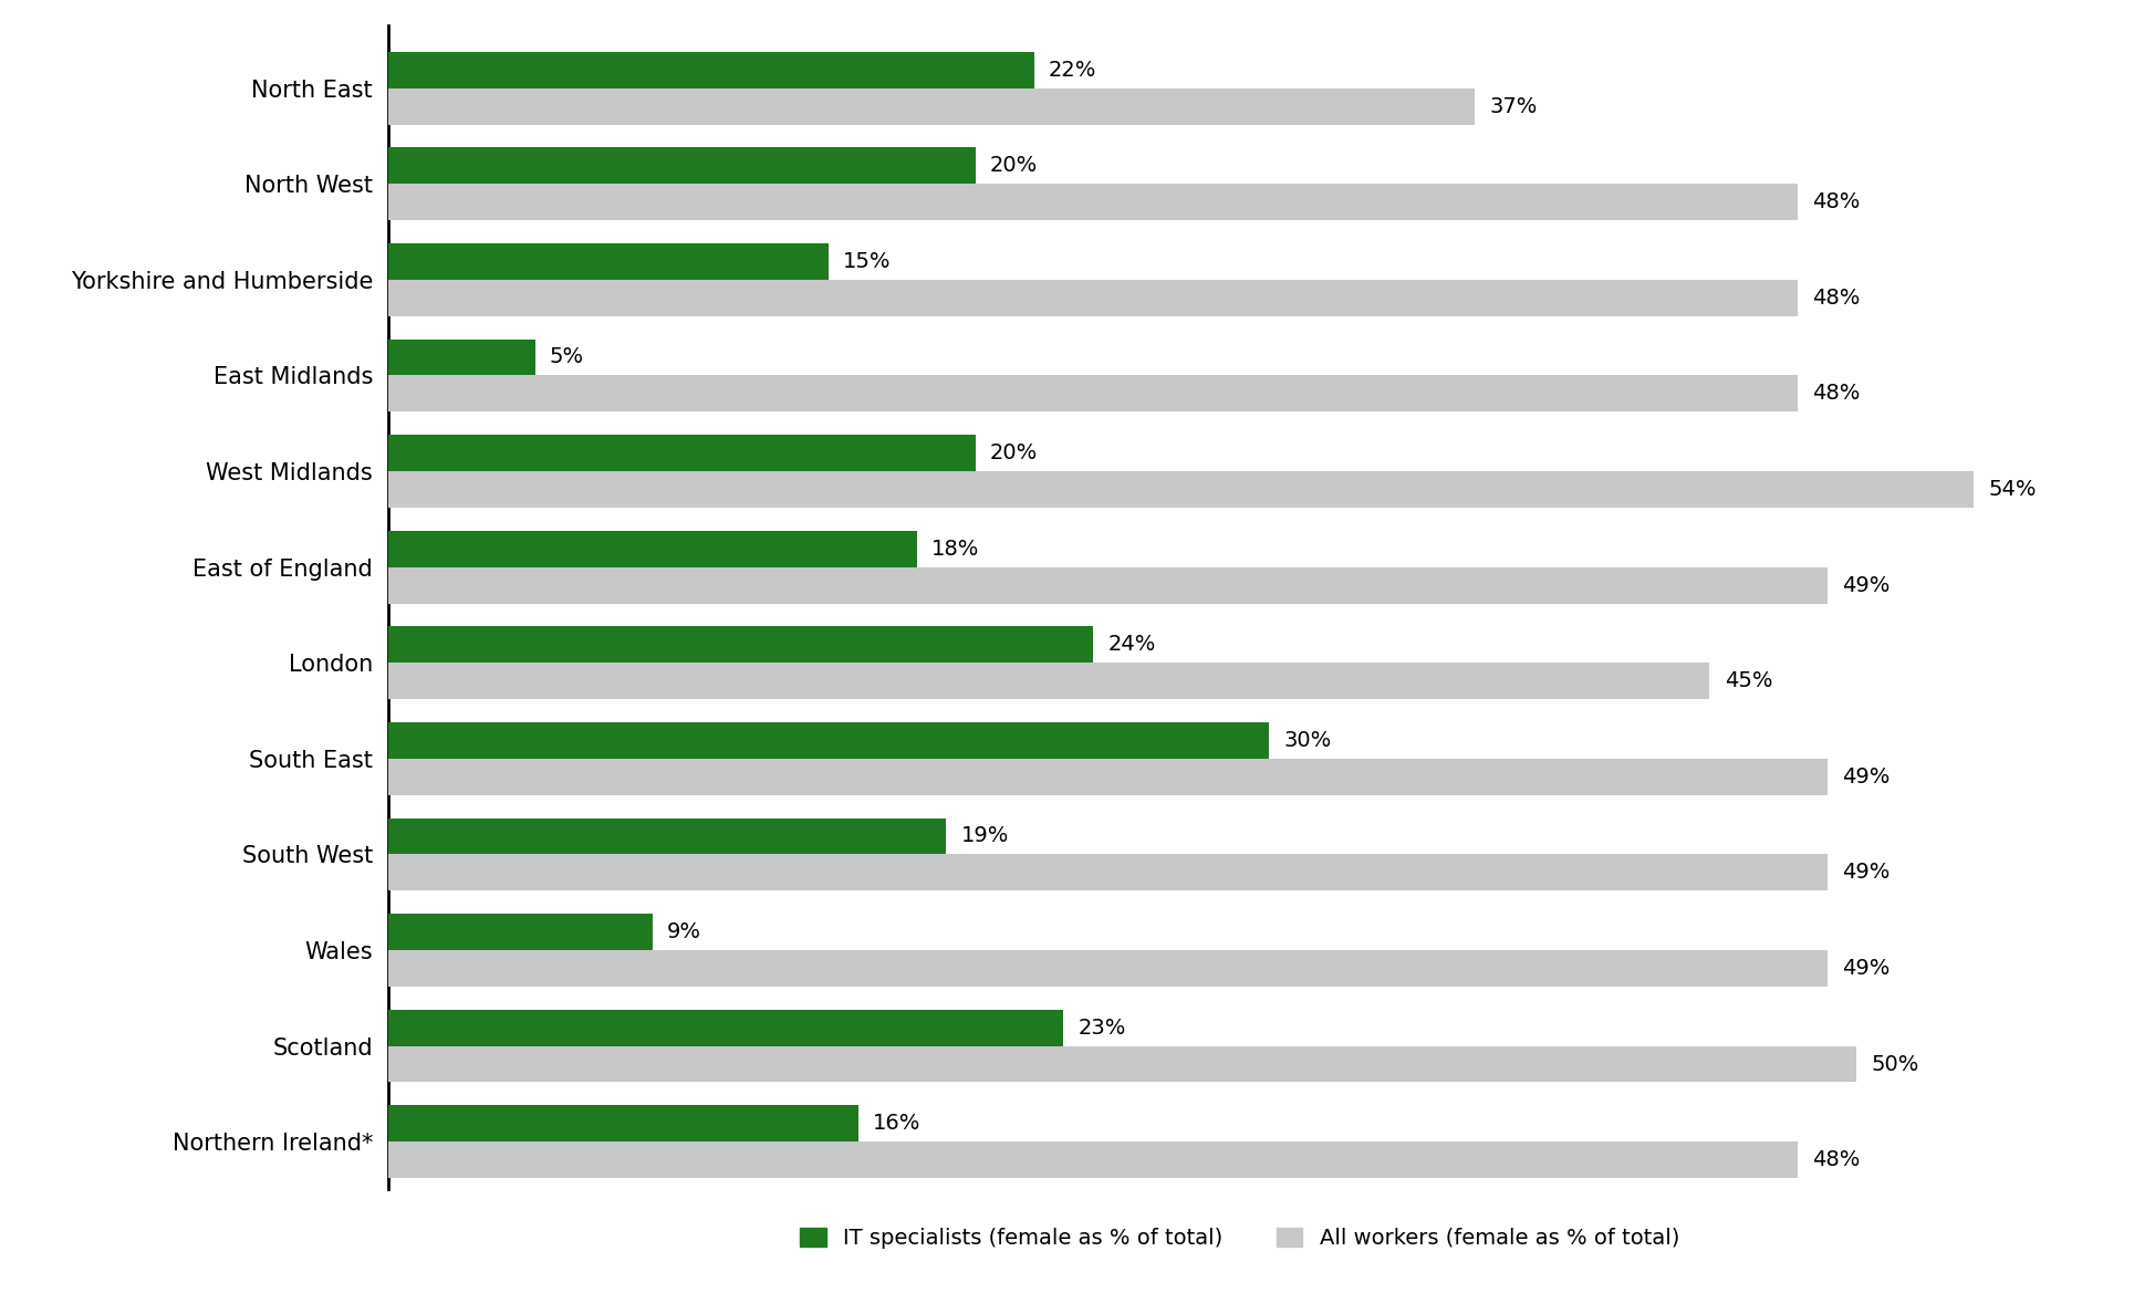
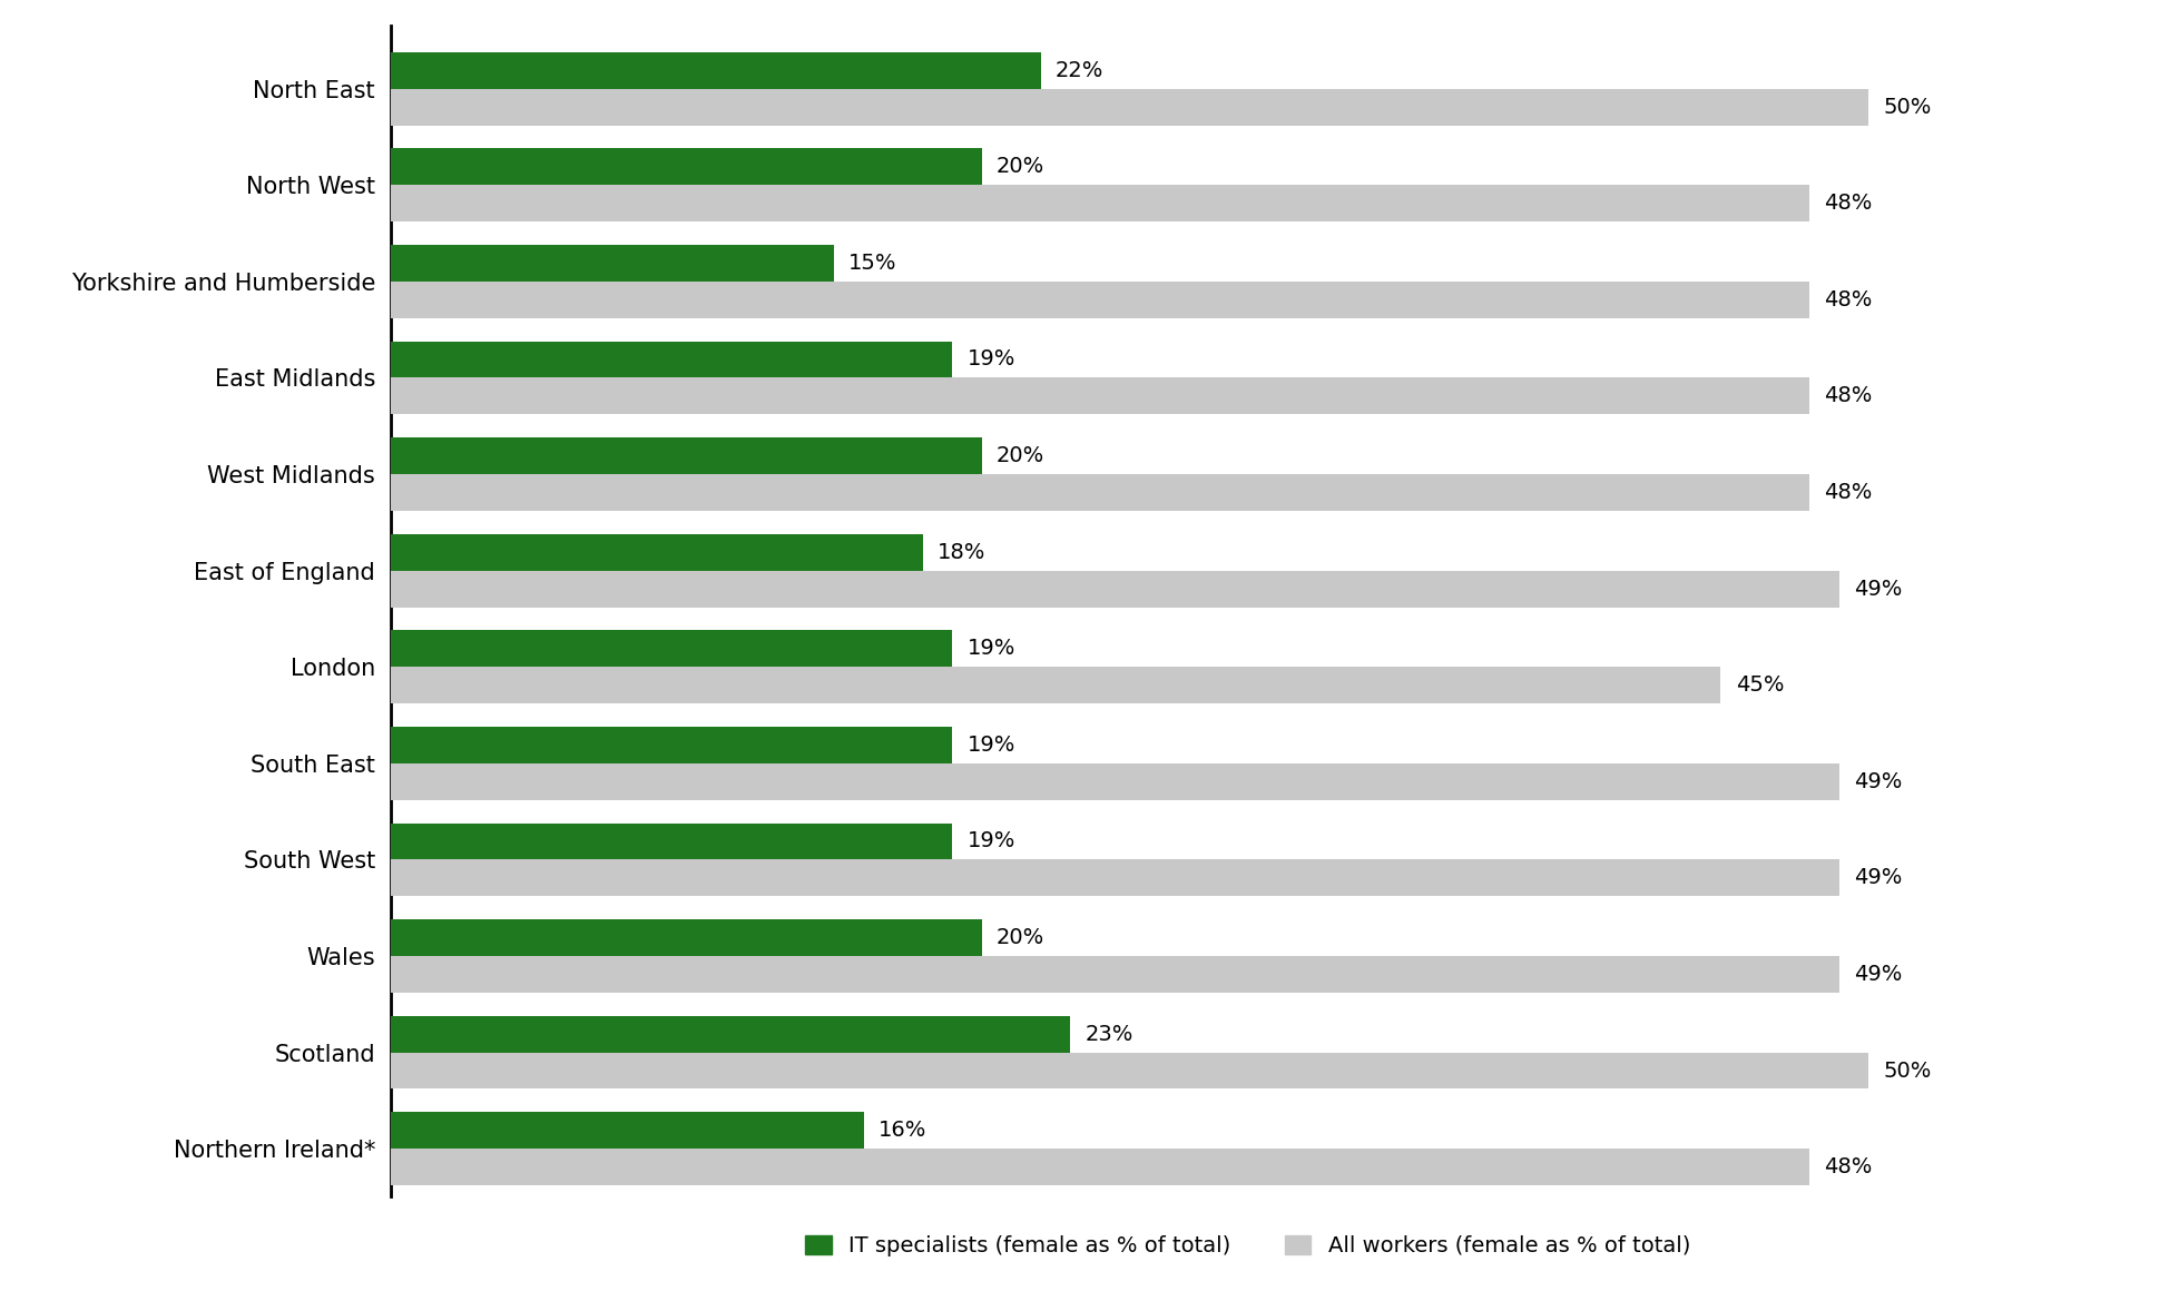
All workers (female as % of total)/North East: 37% -> 50%
IT specialists (female as % of total)/East Midlands: 5% -> 19%
All workers (female as % of total)/West Midlands: 54% -> 48%
IT specialists (female as % of total)/London: 24% -> 19%
IT specialists (female as % of total)/South East: 30% -> 19%
IT specialists (female as % of total)/Wales: 9% -> 20%
